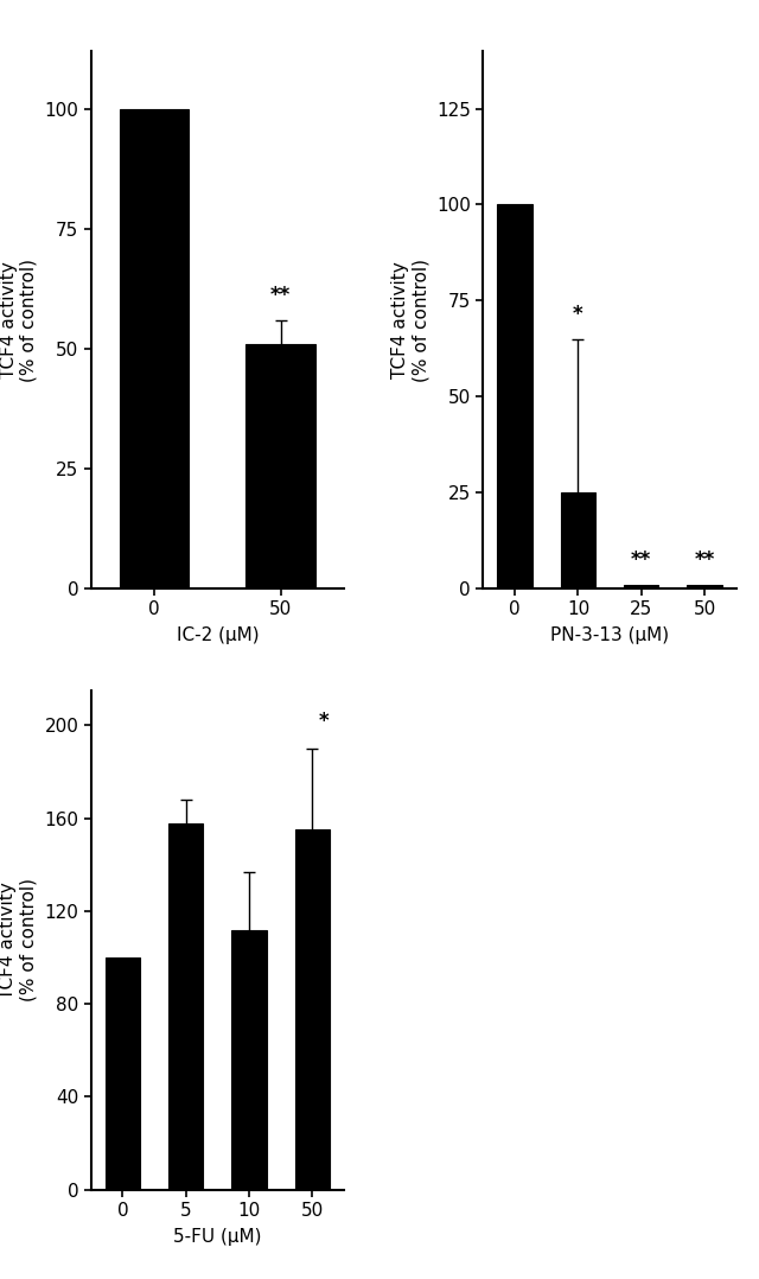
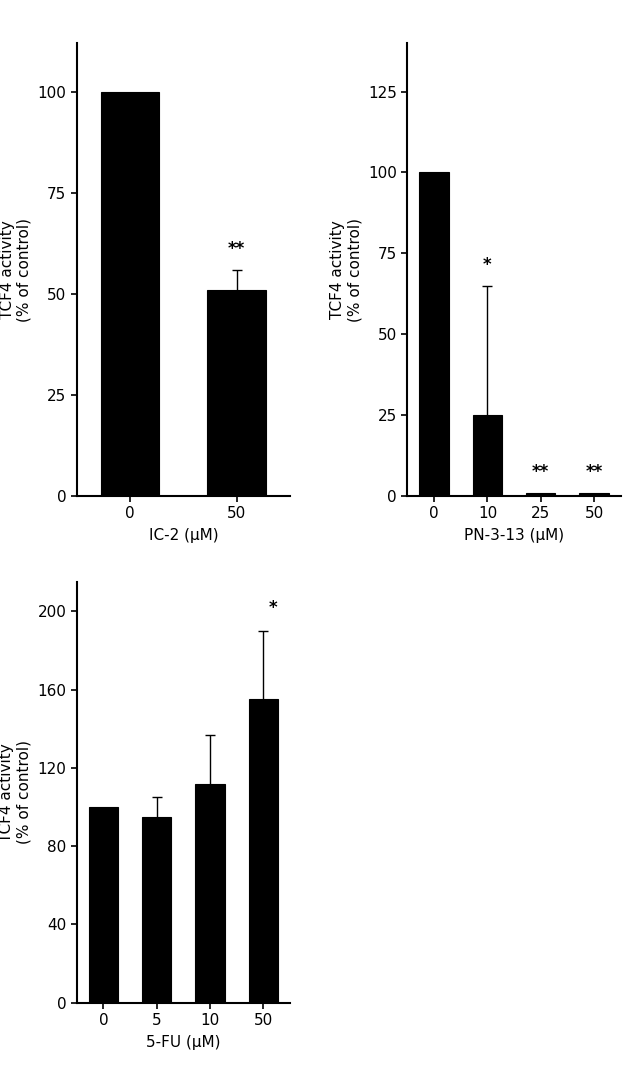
5: 158 -> 95
